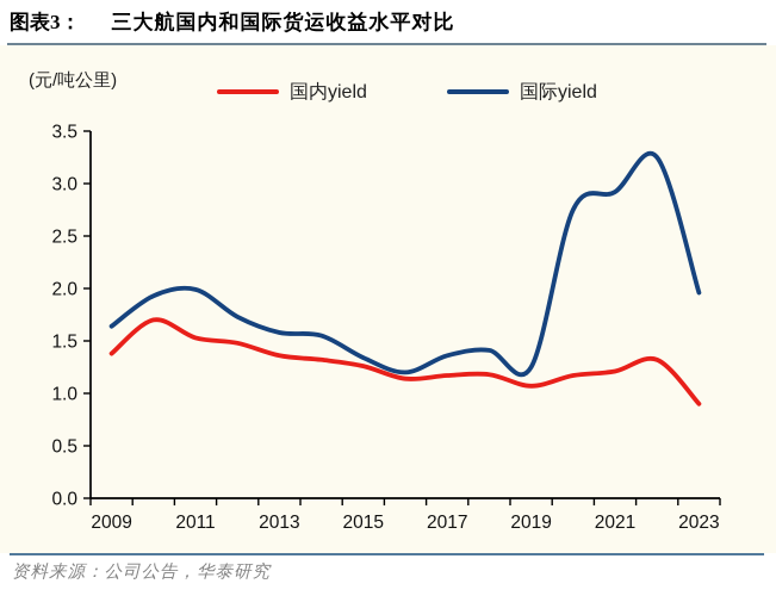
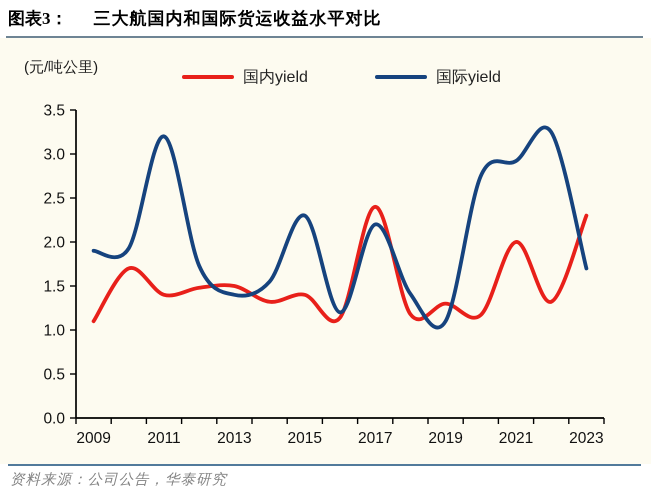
国内yield/2009: 1.4 -> 1.1
国际yield/2009: 1.6 -> 1.9
国内yield/2011: 1.5 -> 1.4
国际yield/2011: 2.0 -> 3.2
国内yield/2013: 1.4 -> 1.5
国际yield/2013: 1.6 -> 1.4
国内yield/2015: 1.3 -> 1.4
国际yield/2015: 1.3 -> 2.3
国内yield/2017: 1.2 -> 2.4
国际yield/2017: 1.4 -> 2.2
国内yield/2019: 1.1 -> 1.3
国际yield/2019: 1.2 -> 1.1
国内yield/2021: 1.2 -> 2.0
国内yield/2023: 0.9 -> 2.3
国际yield/2023: 2.0 -> 1.7
